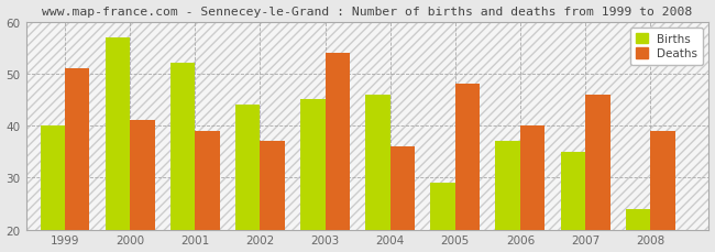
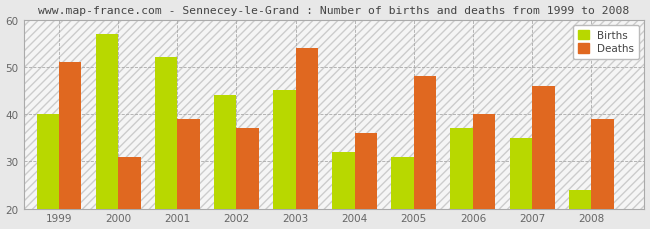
Deaths/2000: 41 -> 31
Births/2004: 46 -> 32
Births/2005: 29 -> 31
